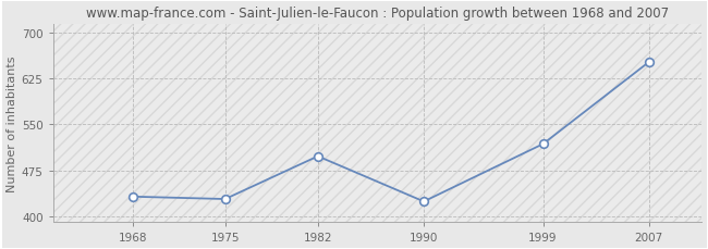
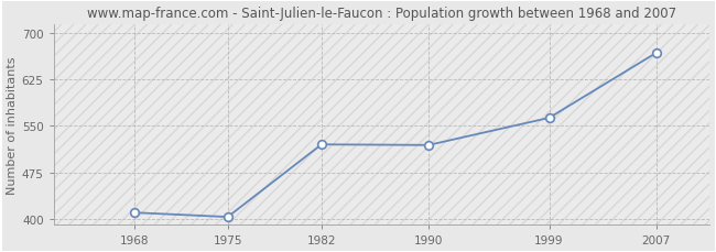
1968: 432 -> 410
1975: 428 -> 403
1982: 498 -> 520
1990: 424 -> 519
1999: 518 -> 563
2007: 652 -> 668
